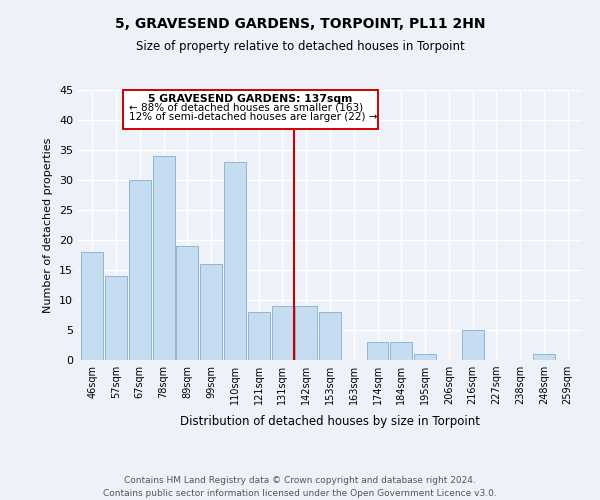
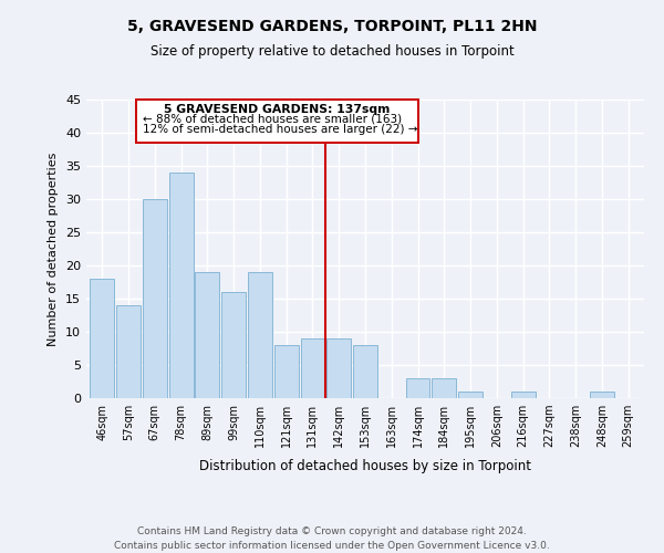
110sqm: 33 -> 19
216sqm: 5 -> 1
